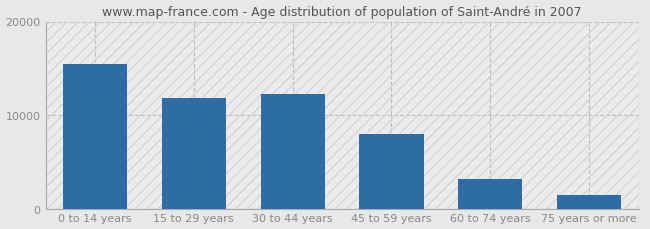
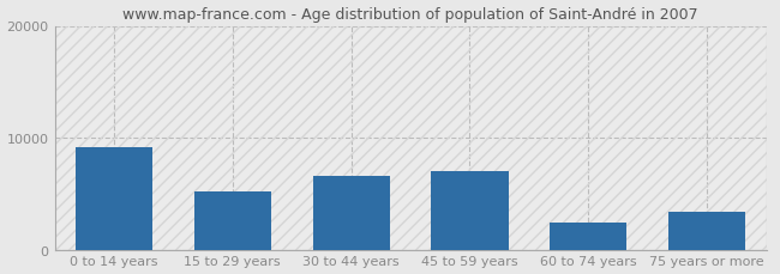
0 to 14 years: 15500 -> 9200
15 to 29 years: 11800 -> 5200
30 to 44 years: 12200 -> 6600
45 to 59 years: 8000 -> 7000
60 to 74 years: 3200 -> 2400
75 years or more: 1500 -> 3400
